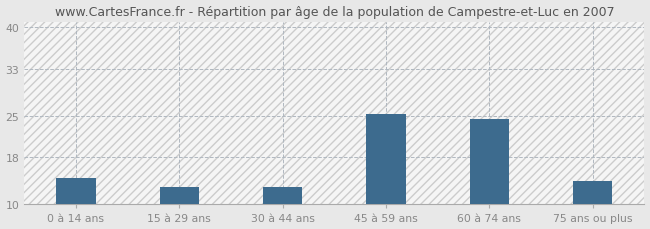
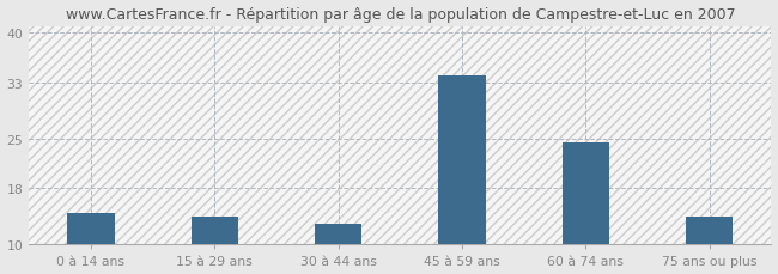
15 à 29 ans: 13.0 -> 14.0
45 à 59 ans: 25.4 -> 34.0
